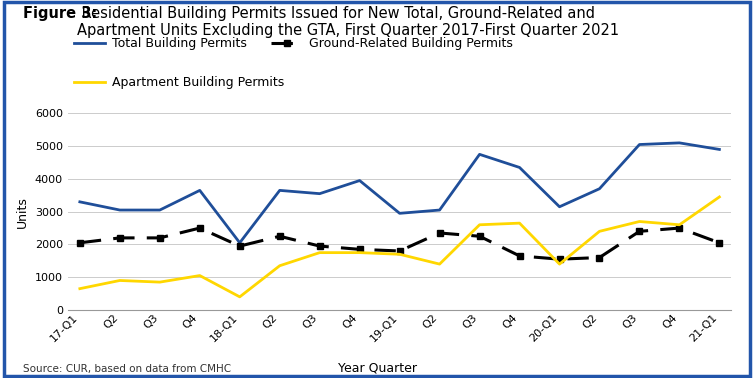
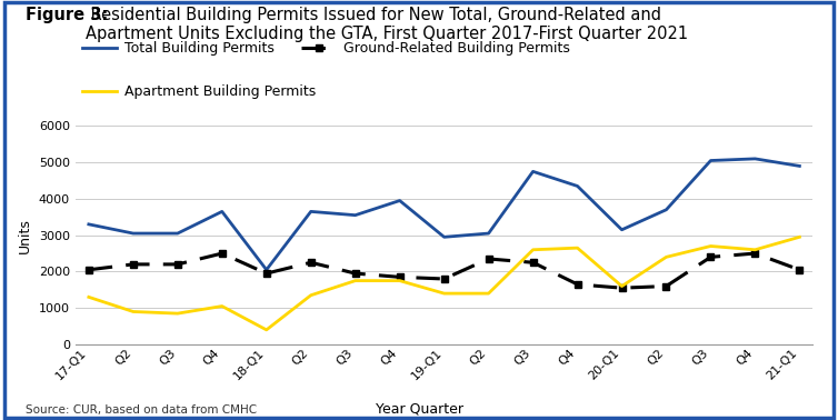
Apartment Building Permits/17-Q1: 650 -> 1300
Apartment Building Permits/19-Q1: 1700 -> 1400
Apartment Building Permits/20-Q1: 1400 -> 1600
Apartment Building Permits/21-Q1: 3450 -> 2950
